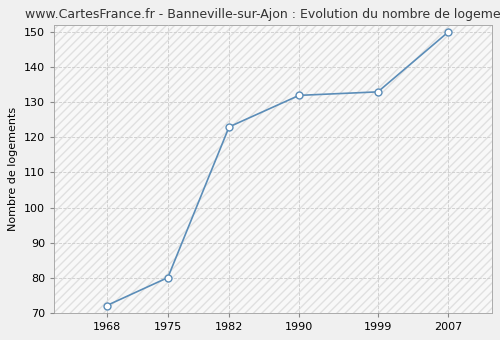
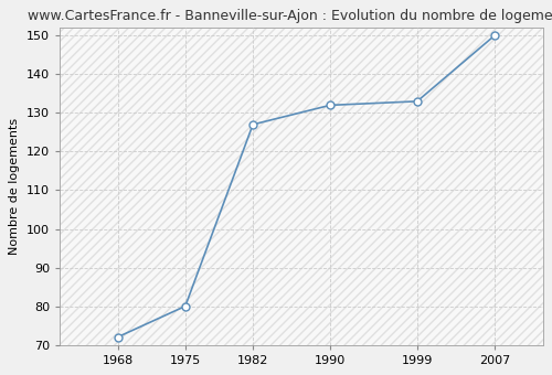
1982: 123 -> 127
